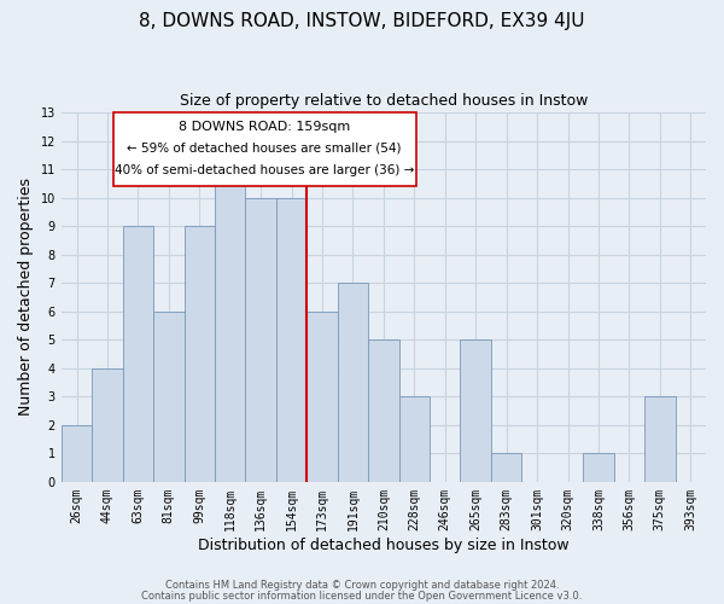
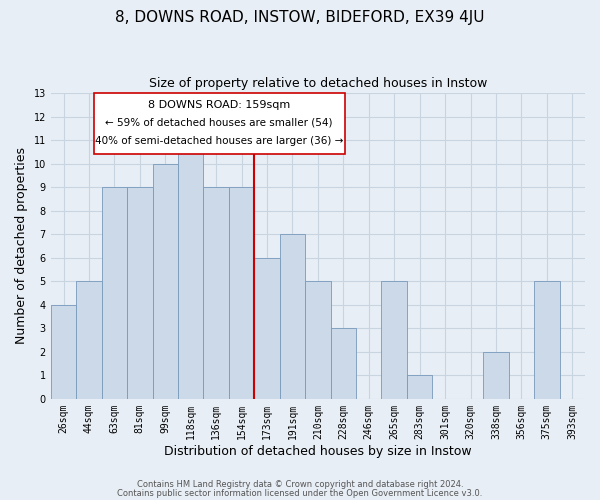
26sqm: 2 -> 4
44sqm: 4 -> 5
81sqm: 6 -> 9
99sqm: 9 -> 10
136sqm: 10 -> 9
154sqm: 10 -> 9
338sqm: 1 -> 2
375sqm: 3 -> 5
